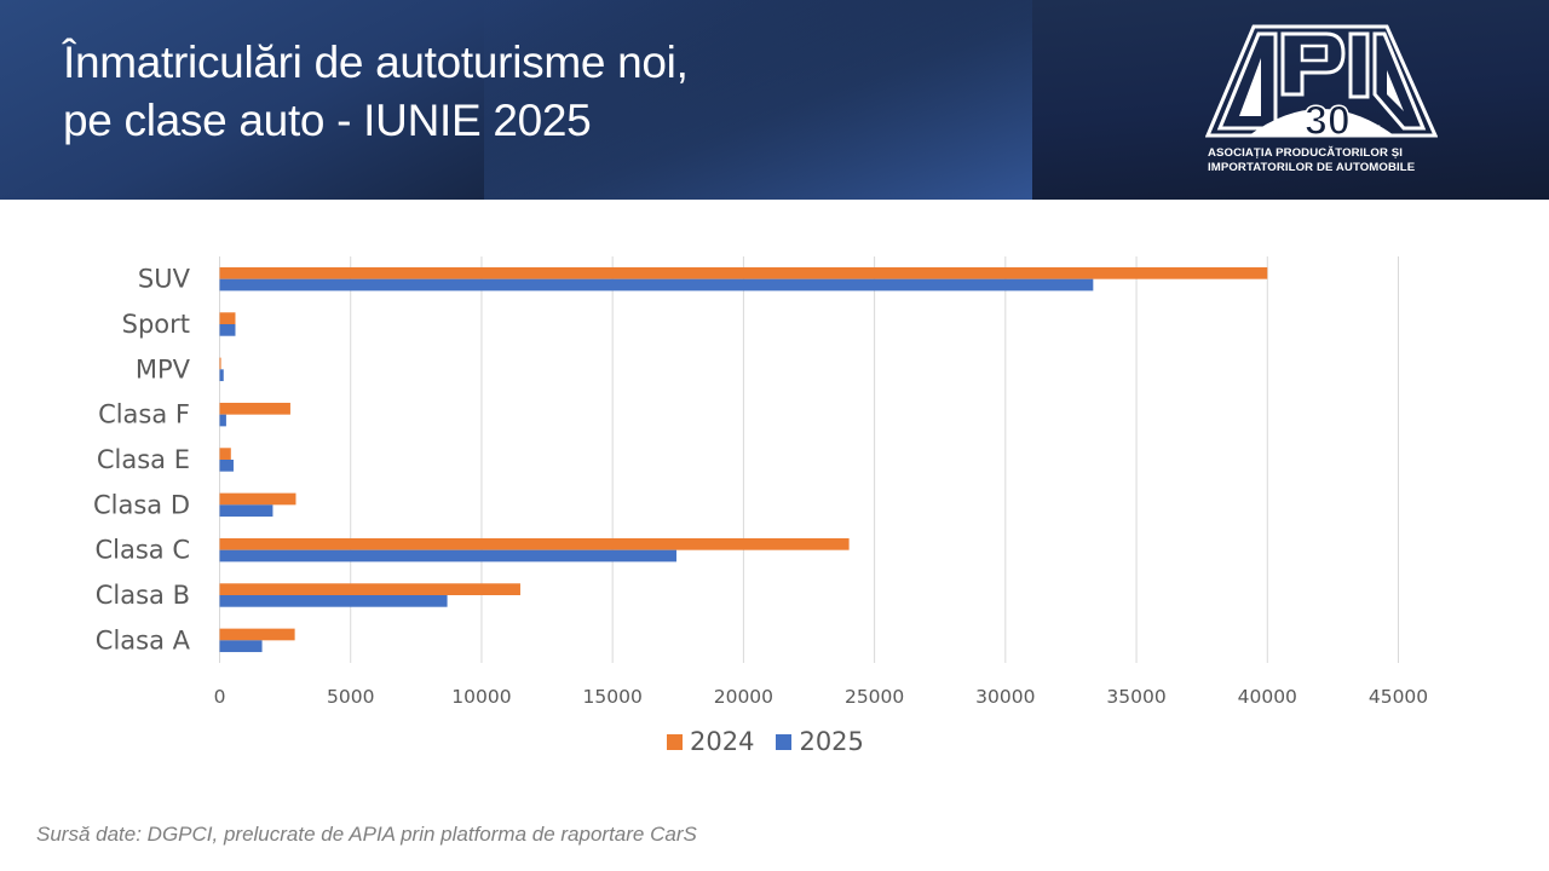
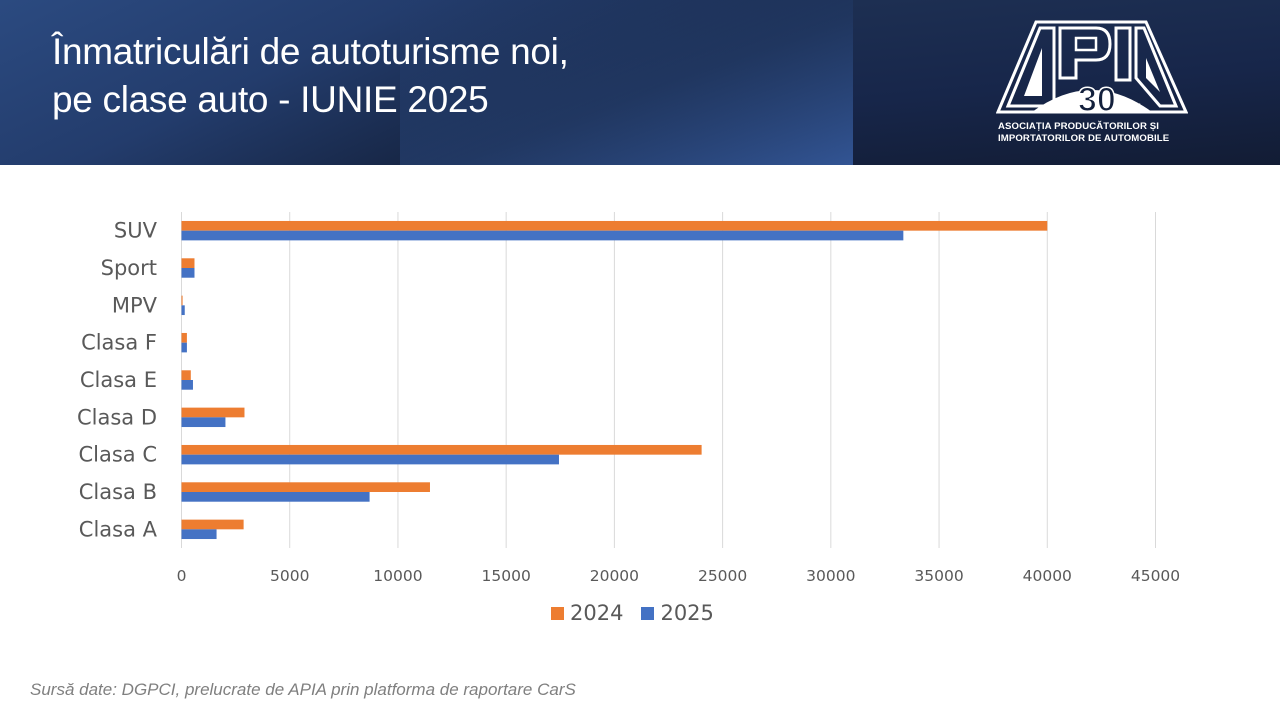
2024/Clasa F: 2700 -> 200
